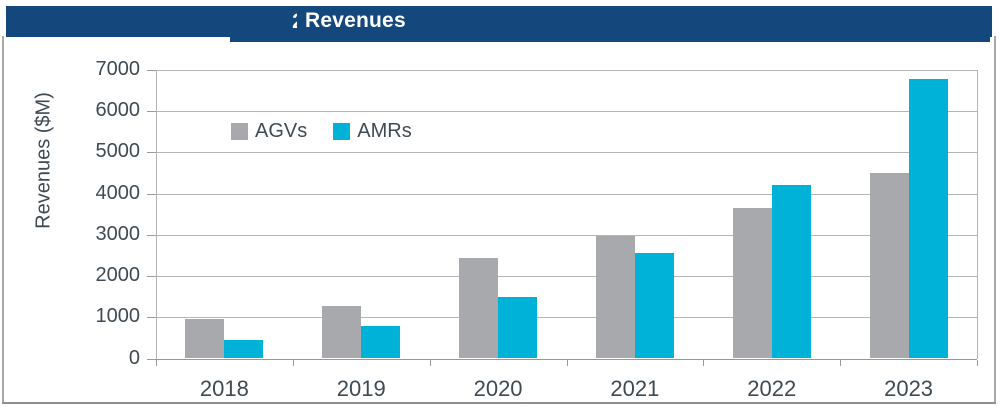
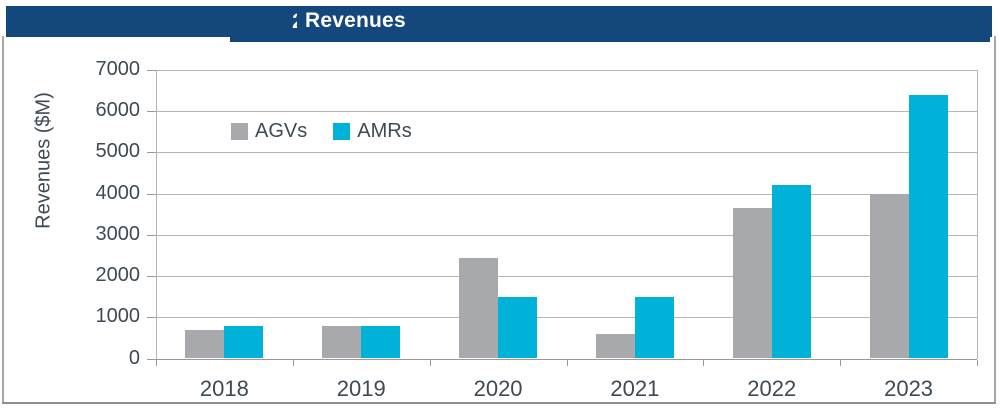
AGVs/2018: 1000 -> 700
AMRs/2018: 400 -> 800
AGVs/2019: 1300 -> 800
AGVs/2021: 3000 -> 600
AMRs/2021: 2600 -> 1500
AGVs/2023: 4500 -> 4000
AMRs/2023: 6800 -> 6400
